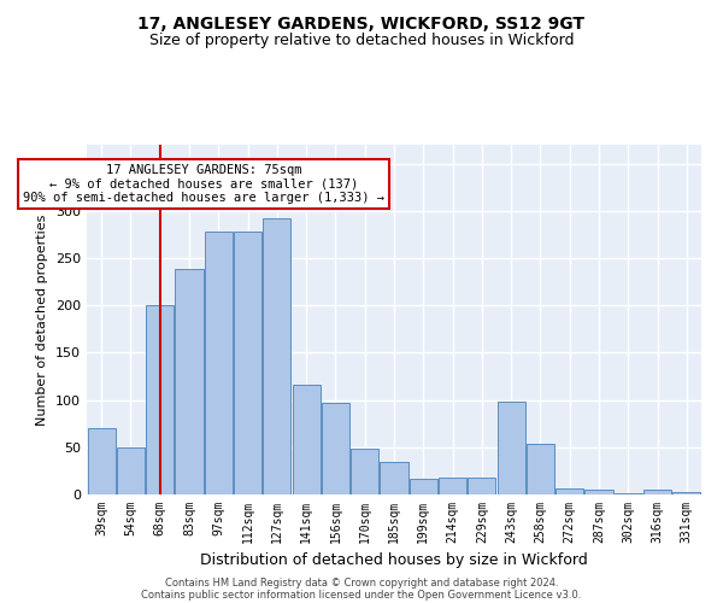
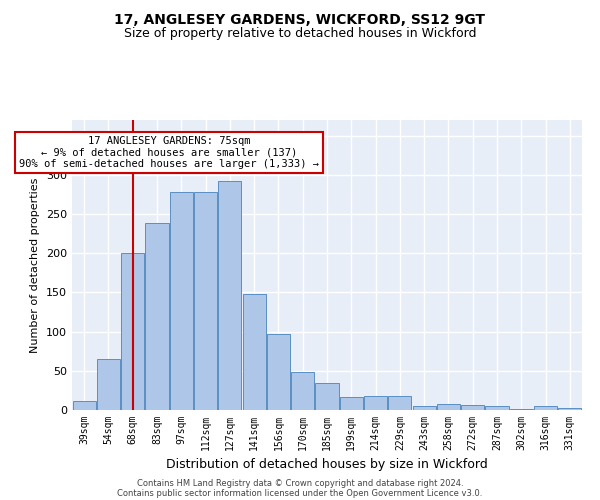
39sqm: 70 -> 12
54sqm: 50 -> 65
141sqm: 116 -> 148
243sqm: 98 -> 5
258sqm: 54 -> 8
